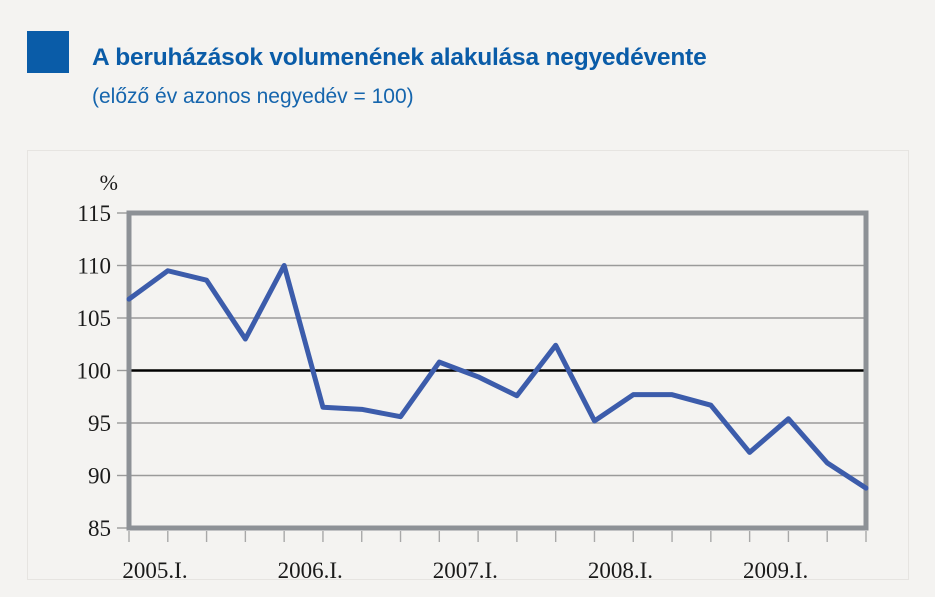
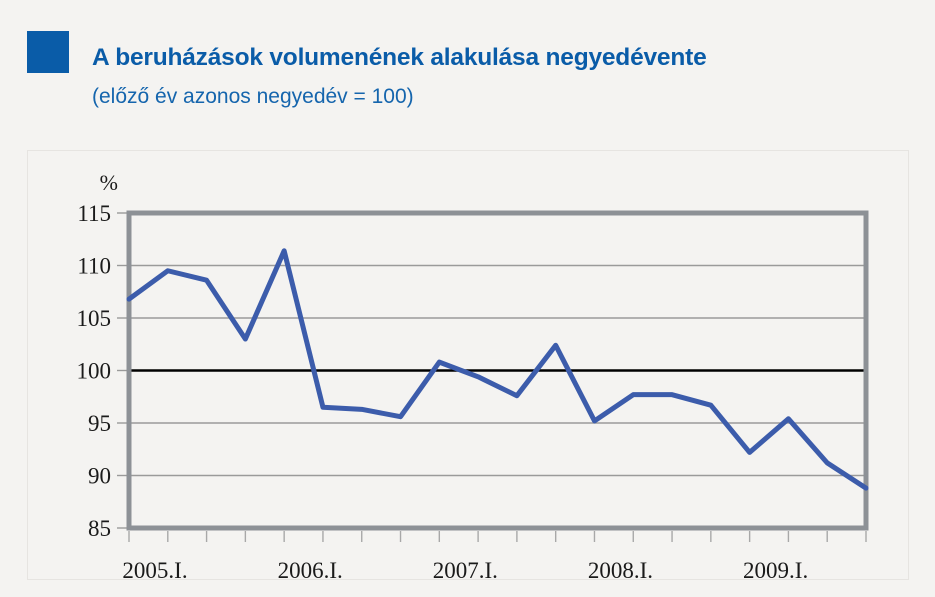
2006.I.: 110.0 -> 111.4
